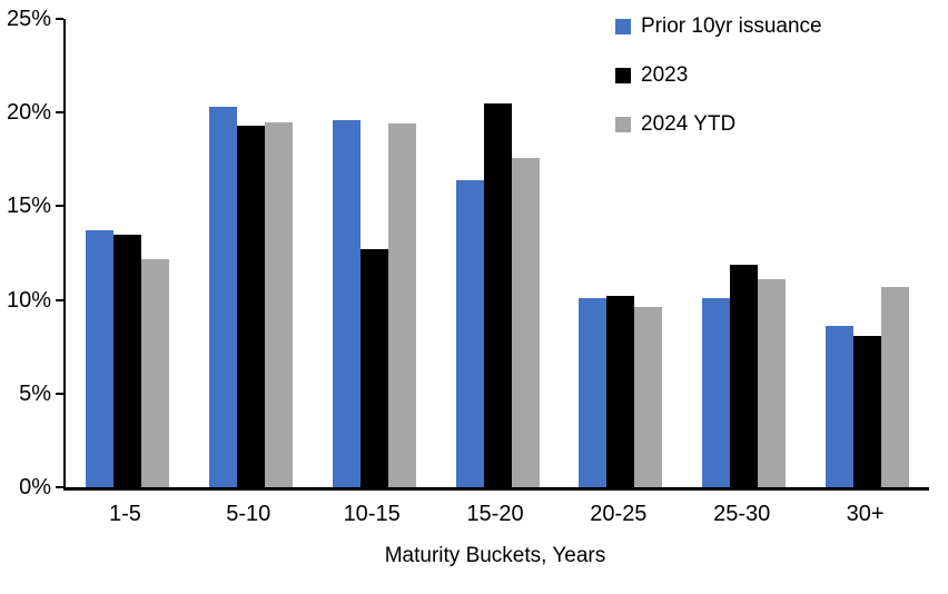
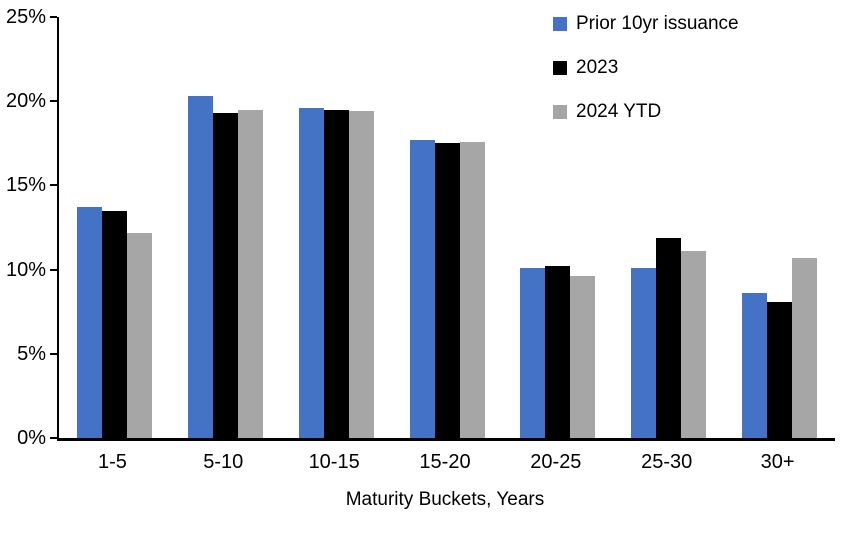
2023/10-15: 12.7% -> 19.5%
Prior 10yr issuance/15-20: 16.4% -> 17.7%
2023/15-20: 20.5% -> 17.5%
